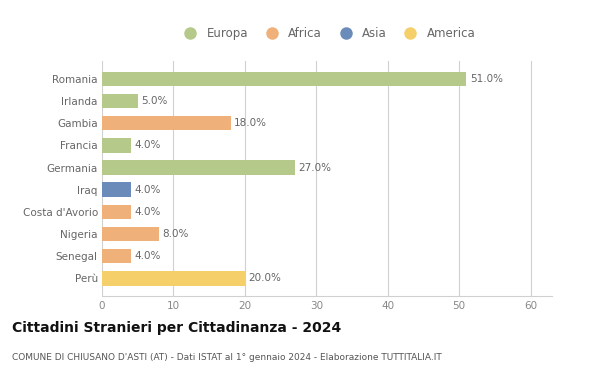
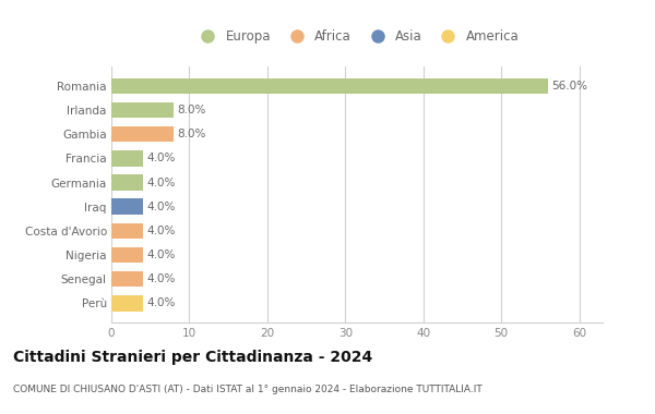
Romania: 51.0% -> 56.0%
Irlanda: 5.0% -> 8.0%
Gambia: 18.0% -> 8.0%
Germania: 27.0% -> 4.0%
Nigeria: 8.0% -> 4.0%
Perù: 20.0% -> 4.0%
